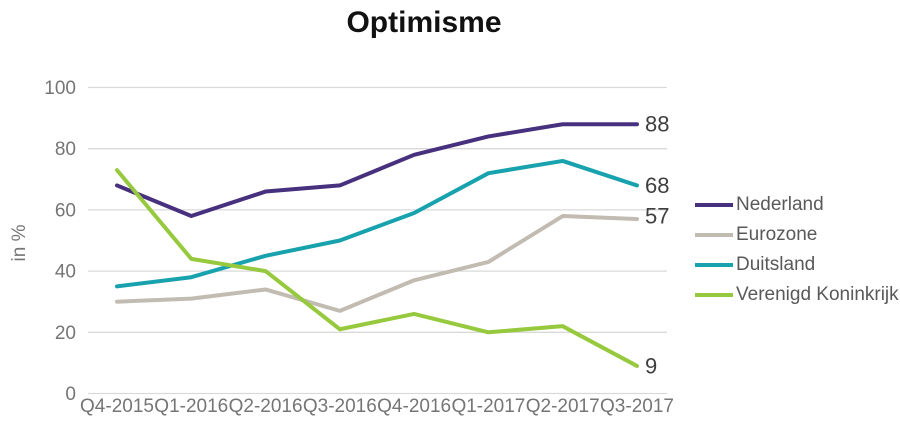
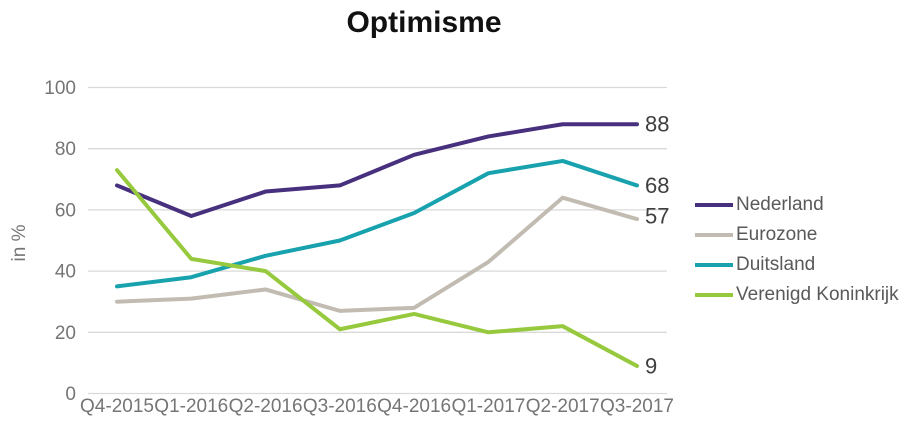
Eurozone/Q4-2016: 37 -> 28
Eurozone/Q2-2017: 58 -> 64
